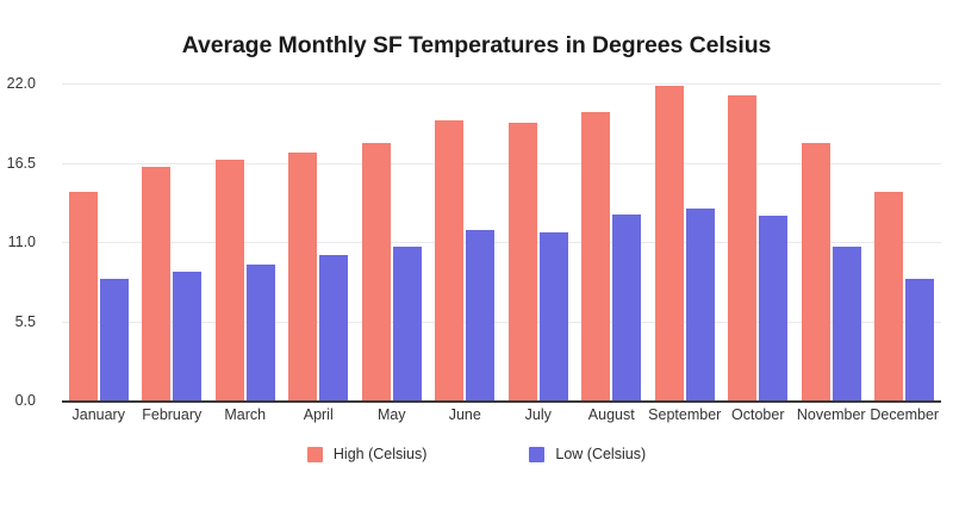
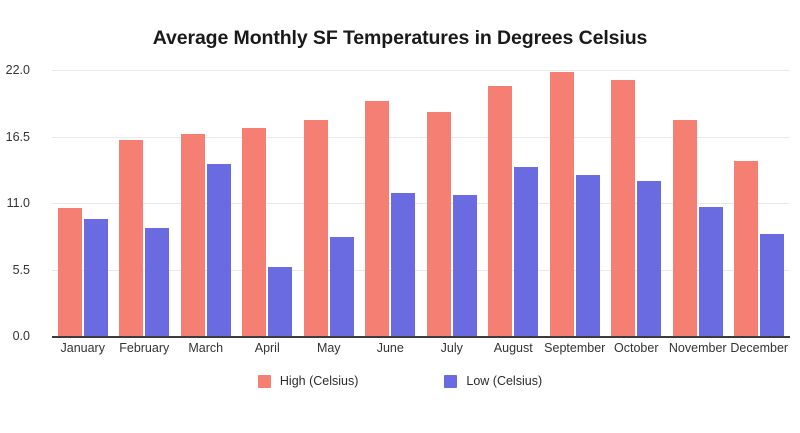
High (Celsius)/January: 14.5 -> 10.6
Low (Celsius)/January: 8.4 -> 9.7
Low (Celsius)/March: 9.4 -> 14.2
Low (Celsius)/April: 10.1 -> 5.7
Low (Celsius)/May: 10.7 -> 8.2
High (Celsius)/July: 19.3 -> 18.5
High (Celsius)/August: 20.0 -> 20.7
Low (Celsius)/August: 12.9 -> 14.0
